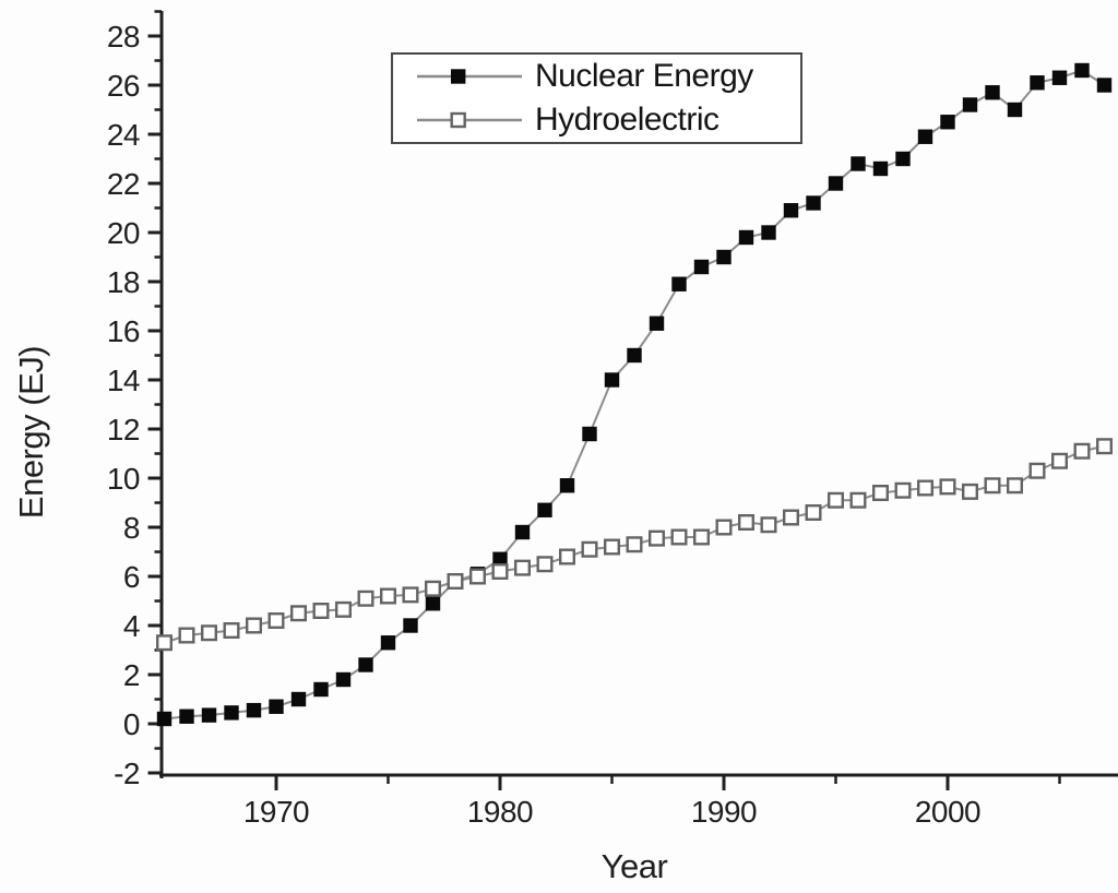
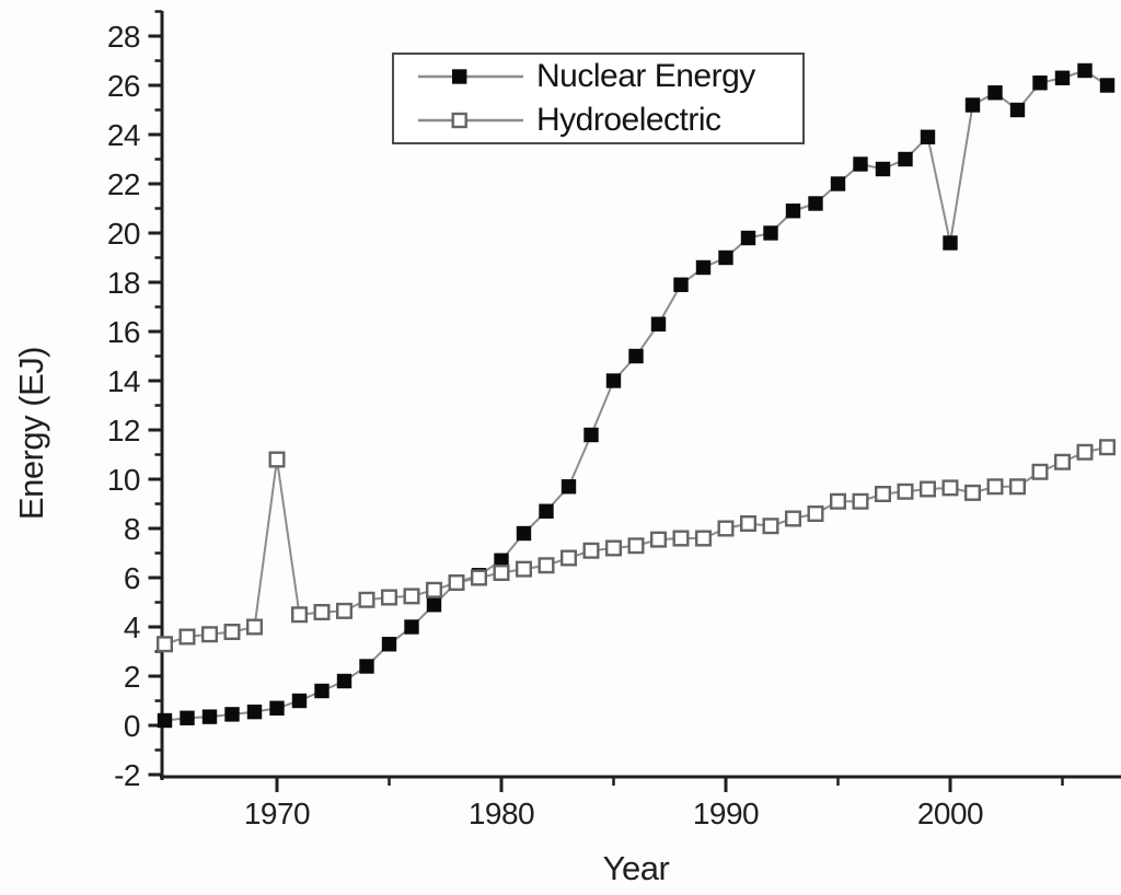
Hydroelectric/1970: 4.2 -> 10.8
Nuclear Energy/2000: 24.5 -> 19.6
